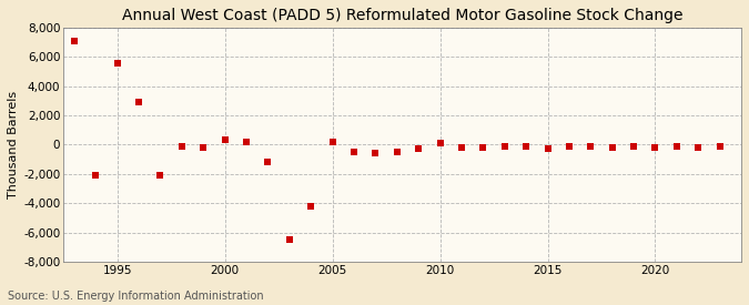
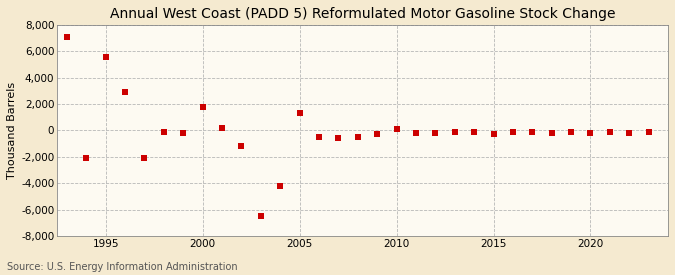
2000: 300 -> 1,800
2005: 200 -> 1,300
